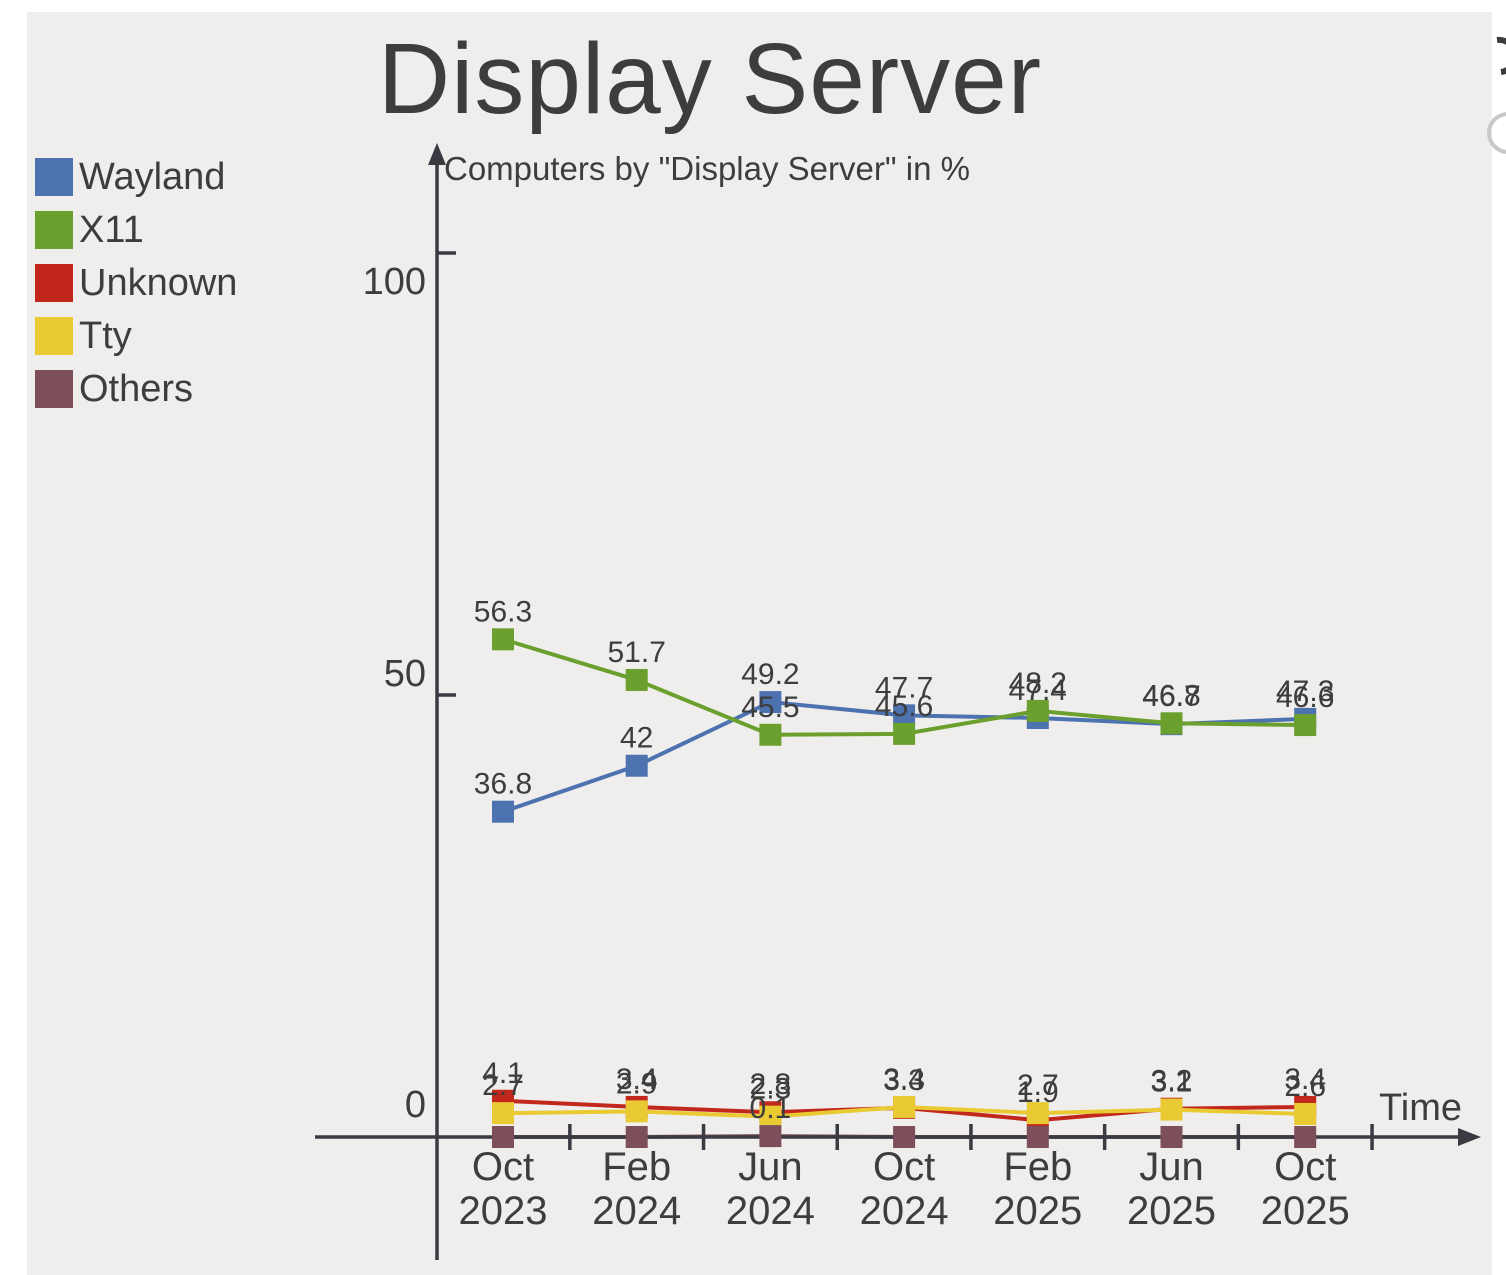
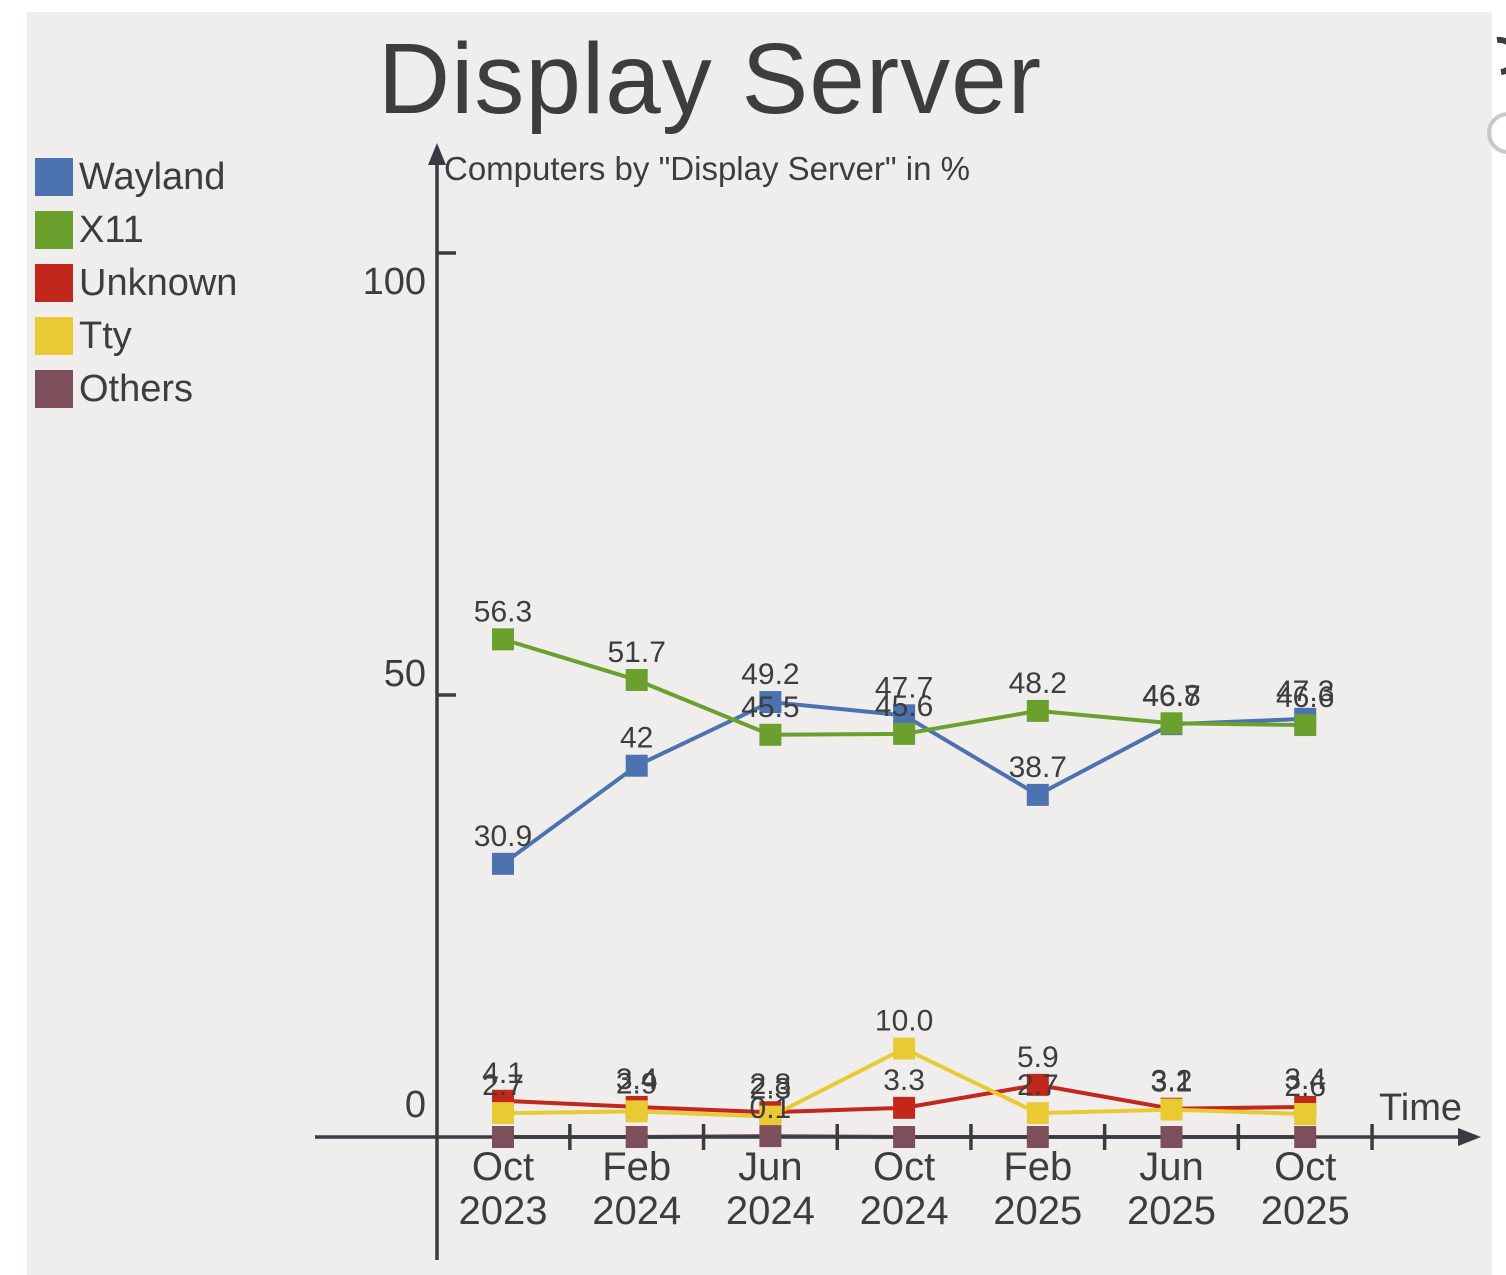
Wayland/Oct 2023: 36.8 -> 30.9
Tty/Oct 2024: 3.4 -> 10.0
Wayland/Feb 2025: 47.4 -> 38.7
Unknown/Feb 2025: 1.9 -> 5.9
